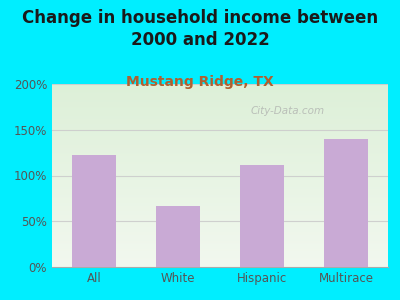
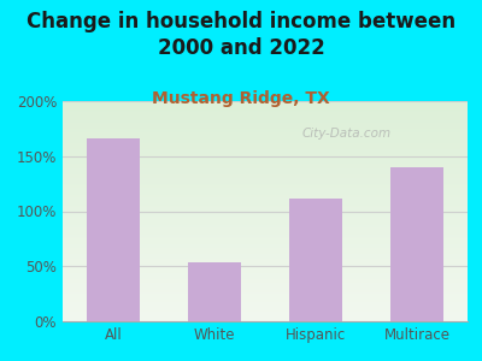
All: 122% -> 166%
White: 67% -> 54%
